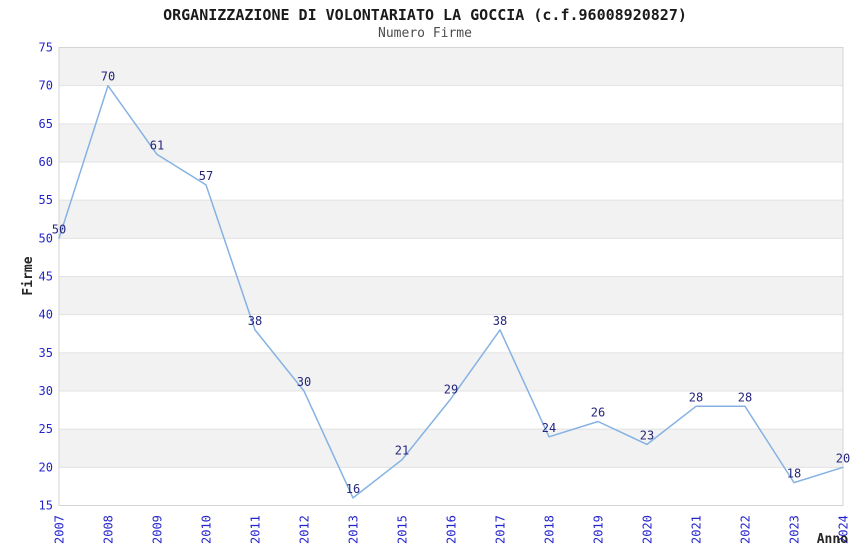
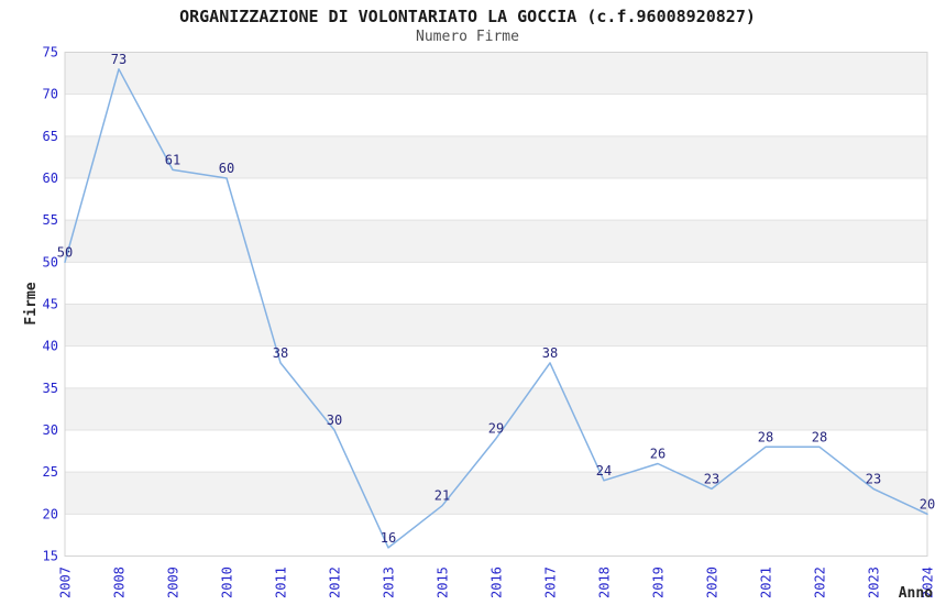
2008: 70 -> 73
2010: 57 -> 60
2023: 18 -> 23
